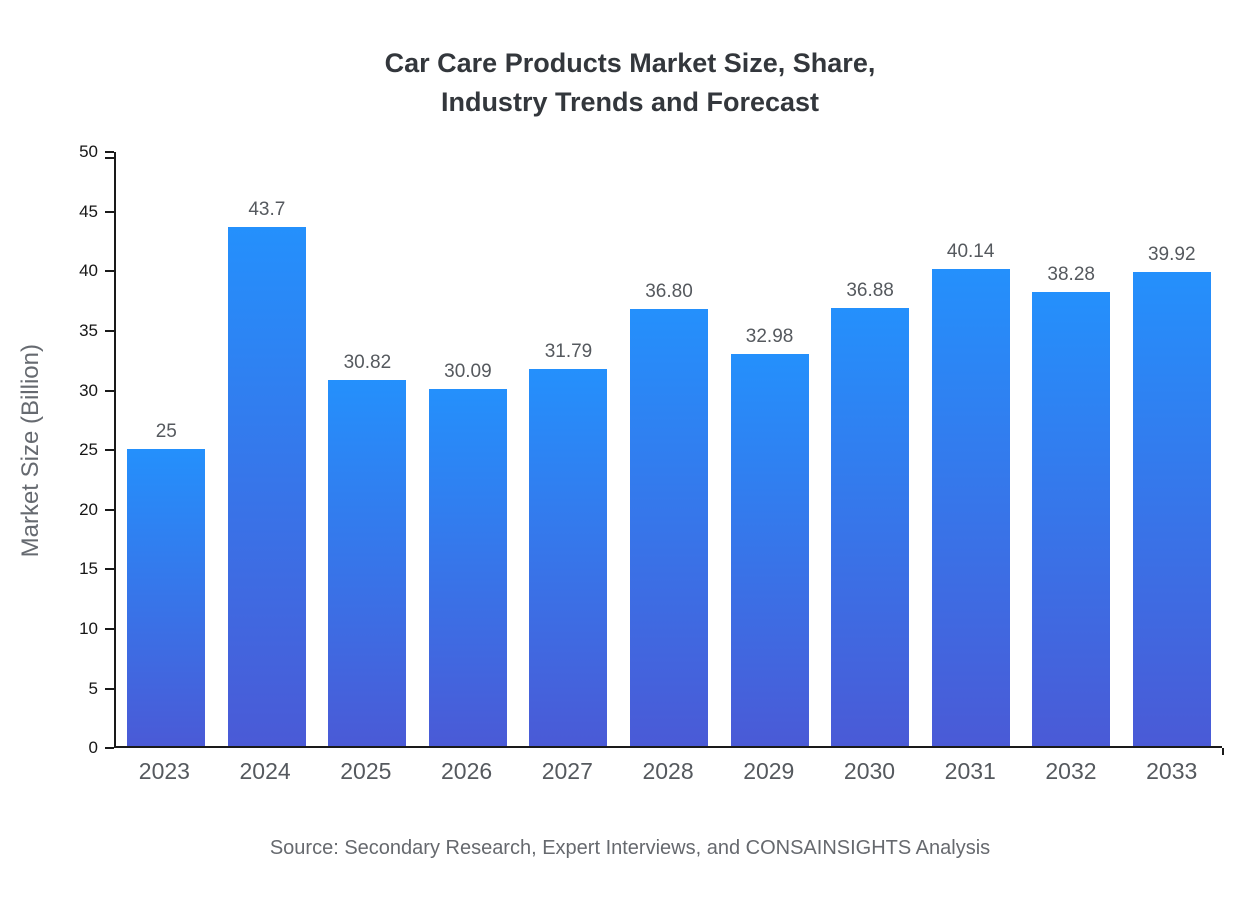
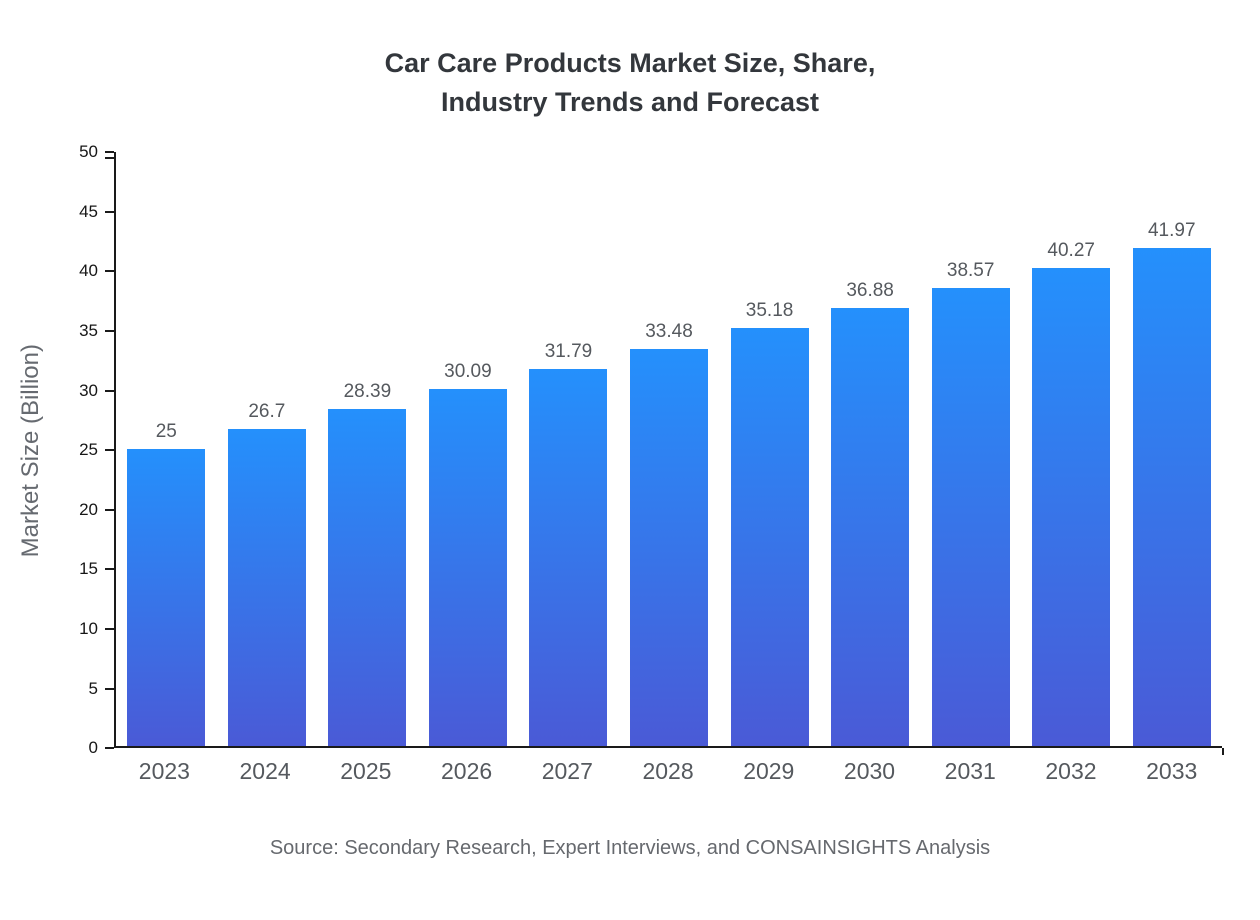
2024: 43.7 -> 26.7
2025: 30.82 -> 28.39
2028: 36.80 -> 33.48
2029: 32.98 -> 35.18
2031: 40.14 -> 38.57
2032: 38.28 -> 40.27
2033: 39.92 -> 41.97
